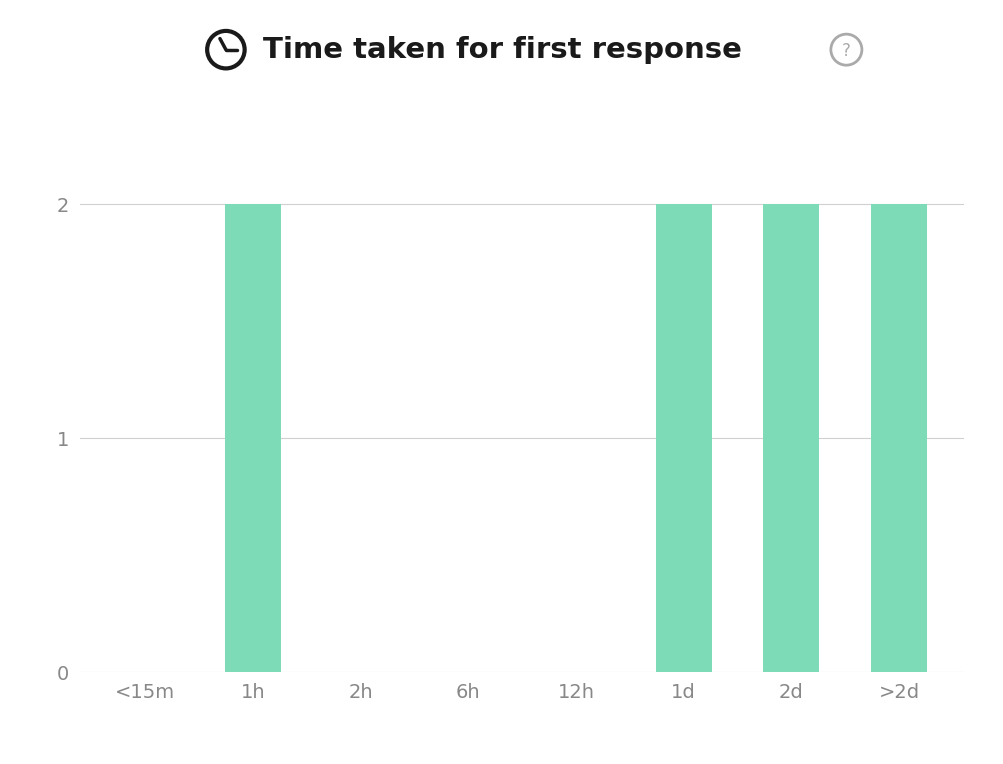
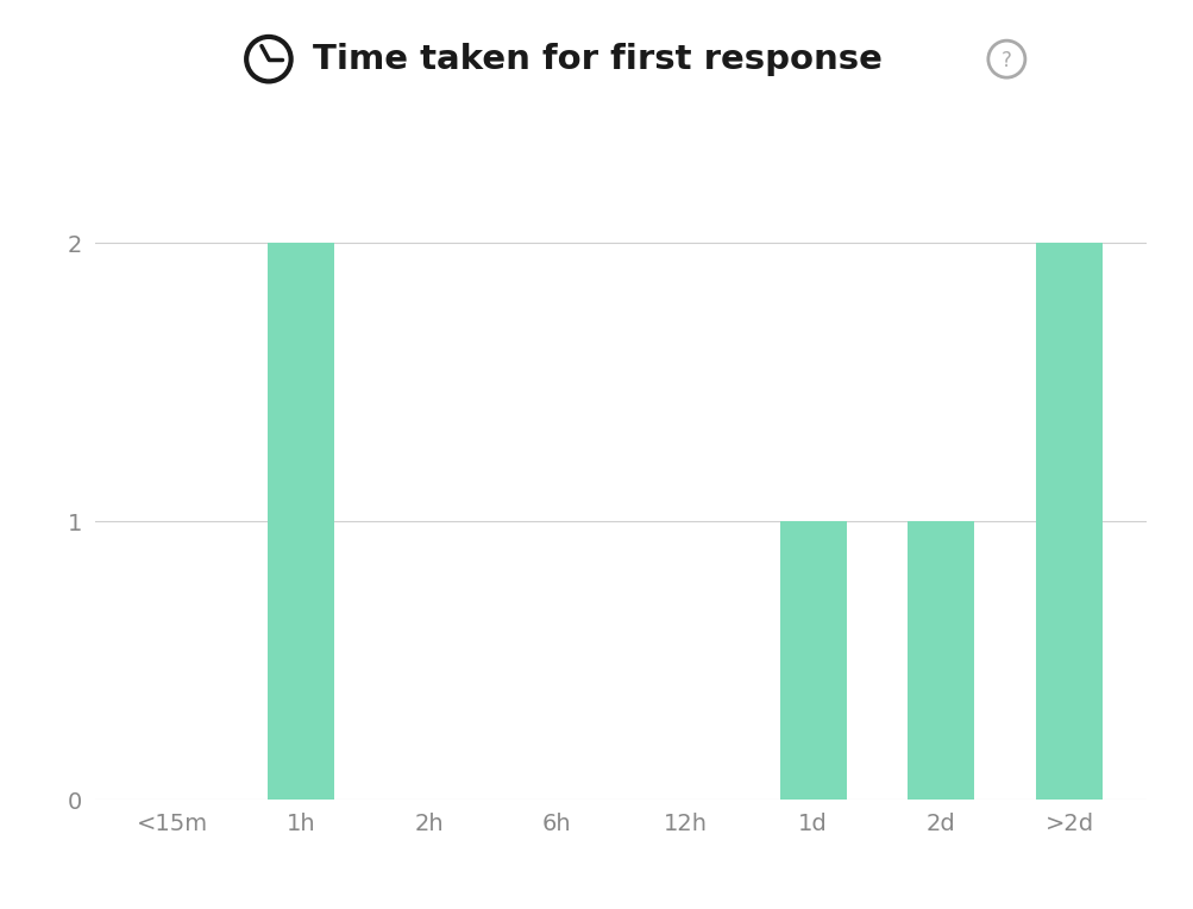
1d: 2 -> 1
2d: 2 -> 1
